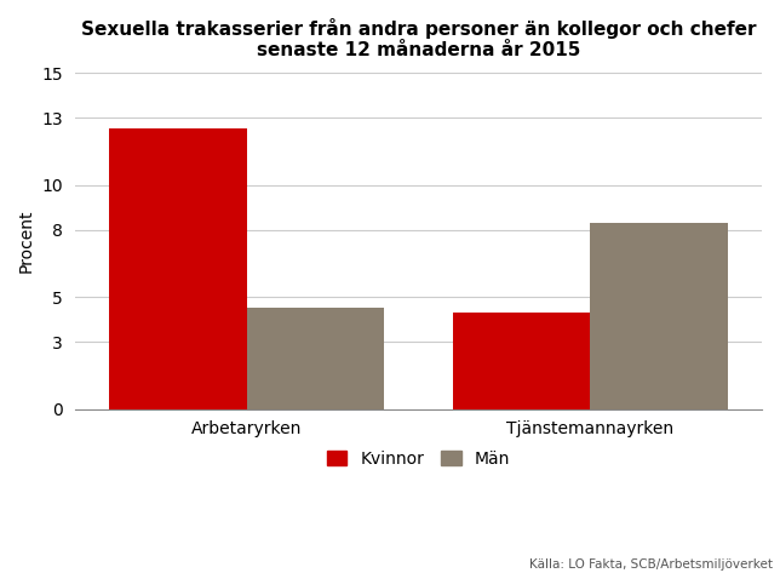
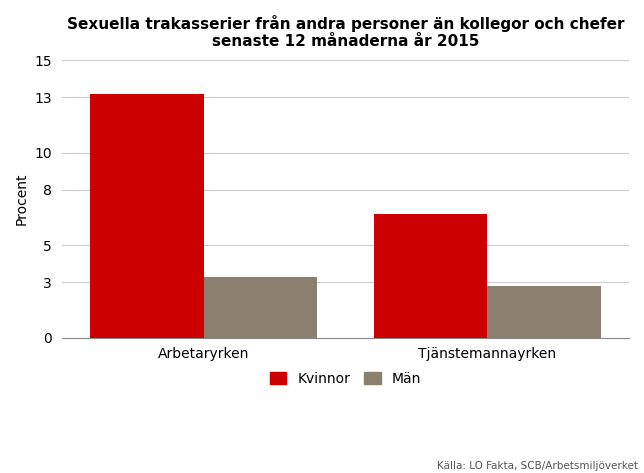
Kvinnor/Arbetaryrken: 12.5 -> 13.2
Män/Arbetaryrken: 4.5 -> 3.3
Kvinnor/Tjänstemannayrken: 4.3 -> 6.7
Män/Tjänstemannayrken: 8.3 -> 2.8
